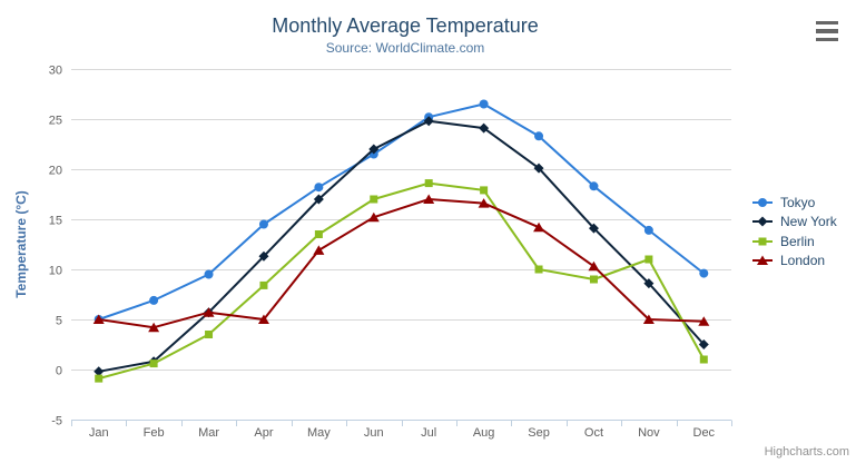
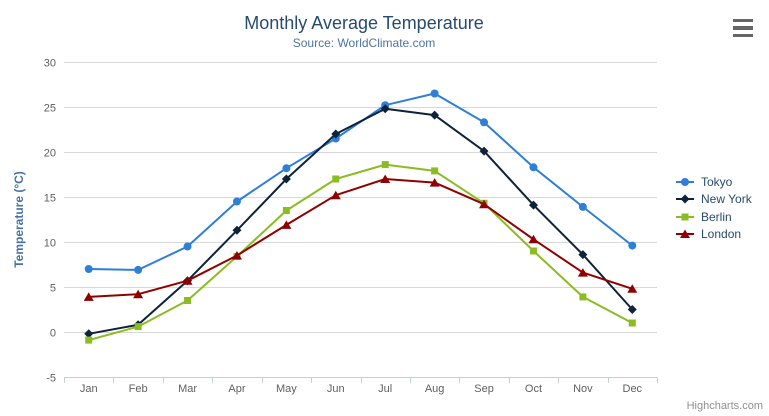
Tokyo/Jan: 5 -> 7
London/Jan: 5 -> 4
London/Apr: 5 -> 8
Berlin/Sep: 10 -> 14
Berlin/Nov: 11 -> 4
London/Nov: 5 -> 7
